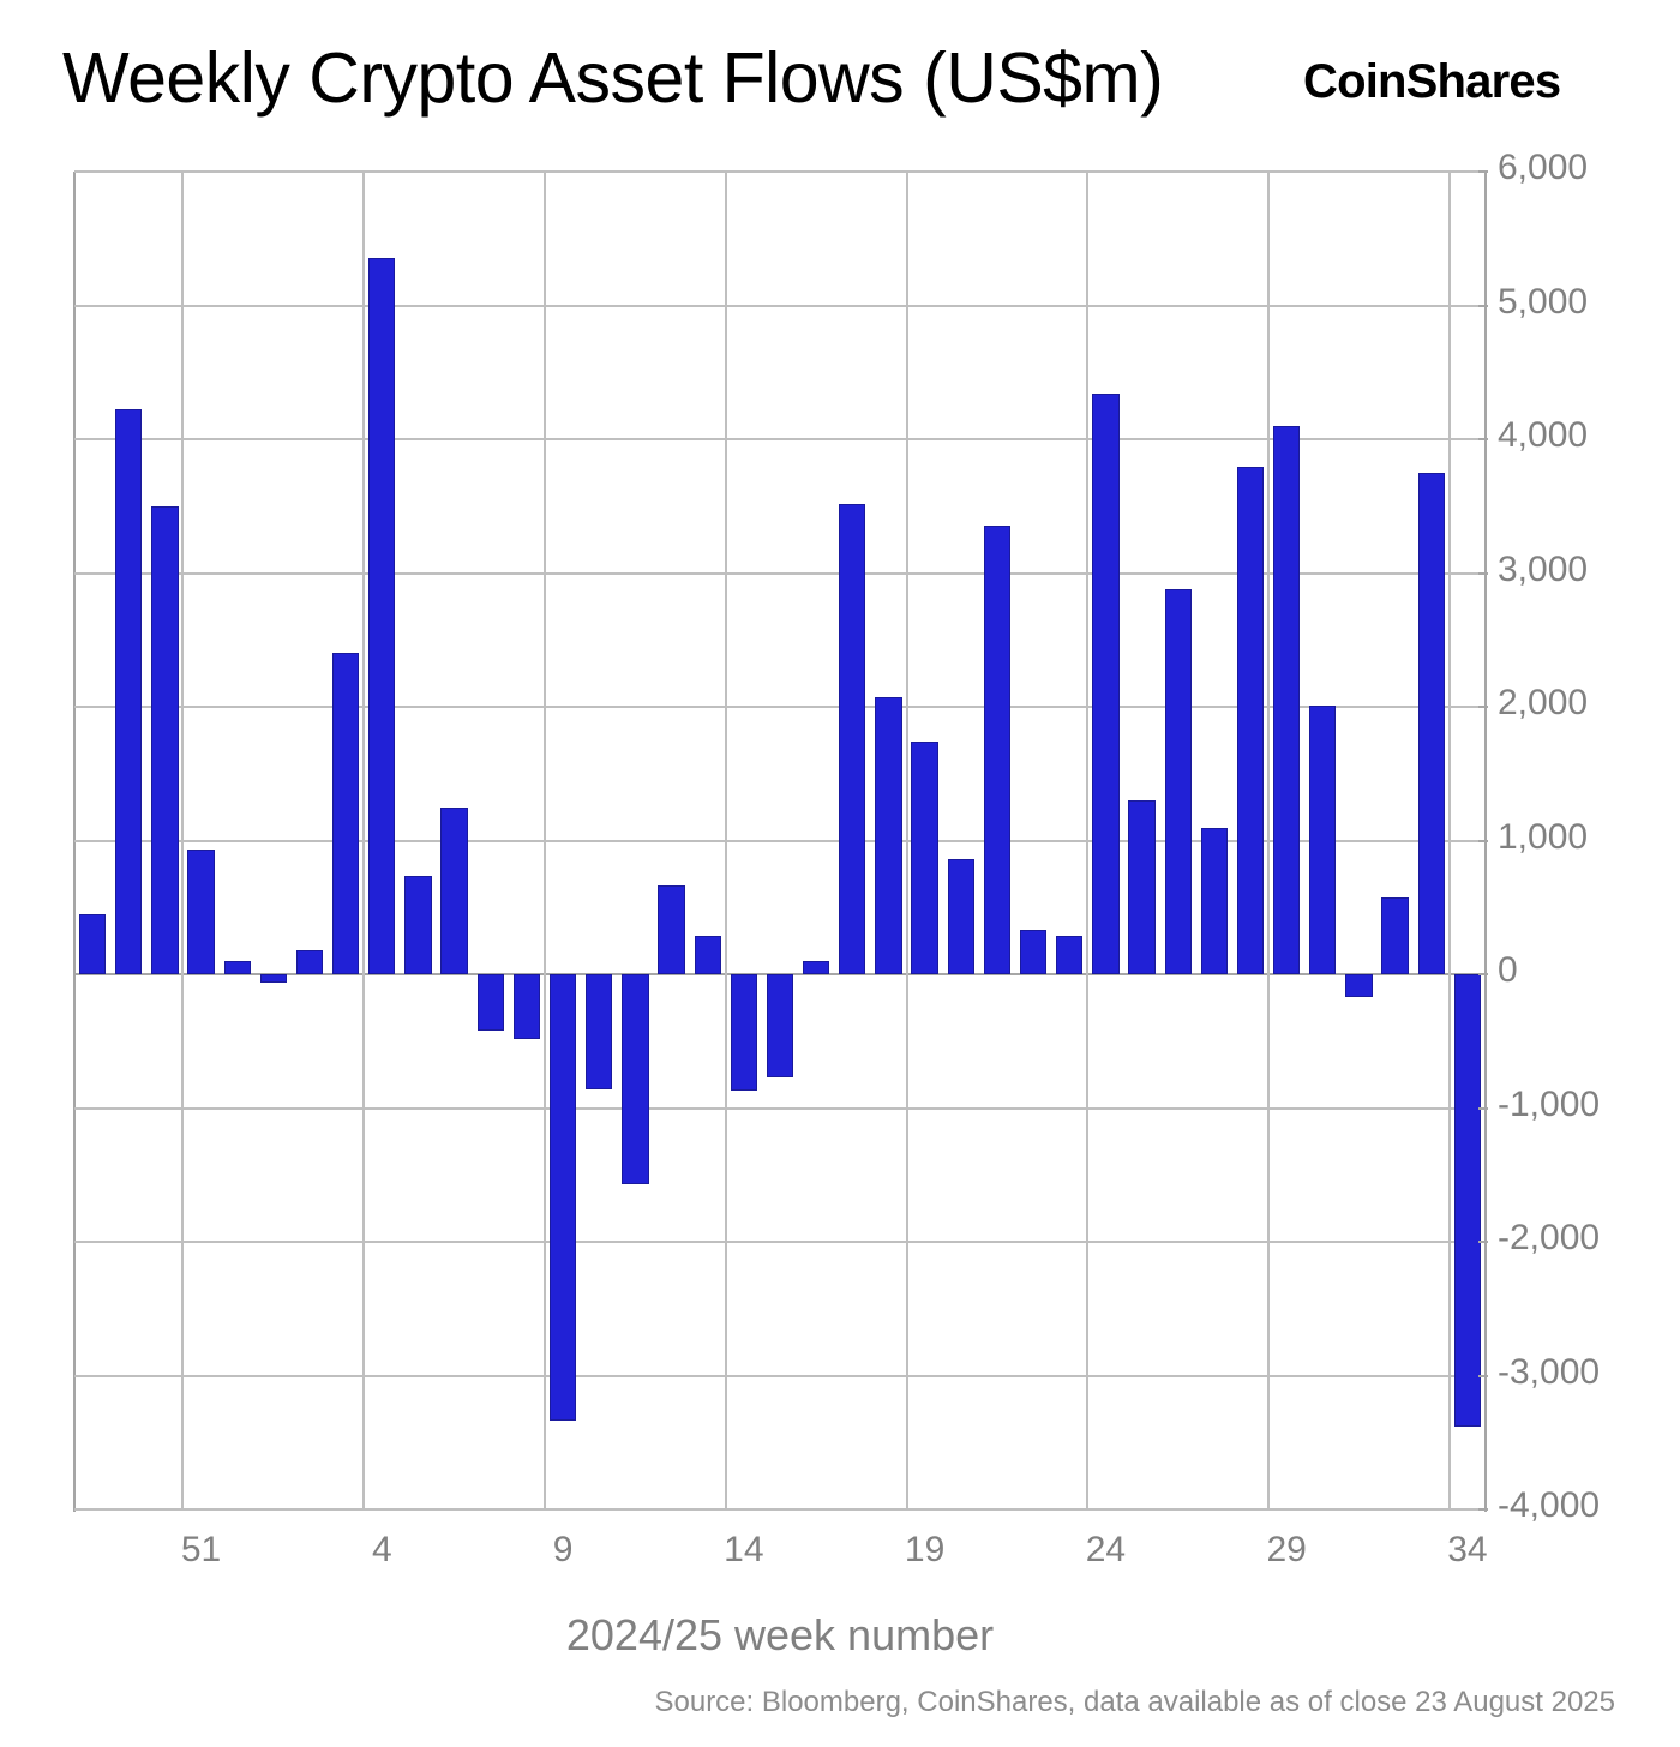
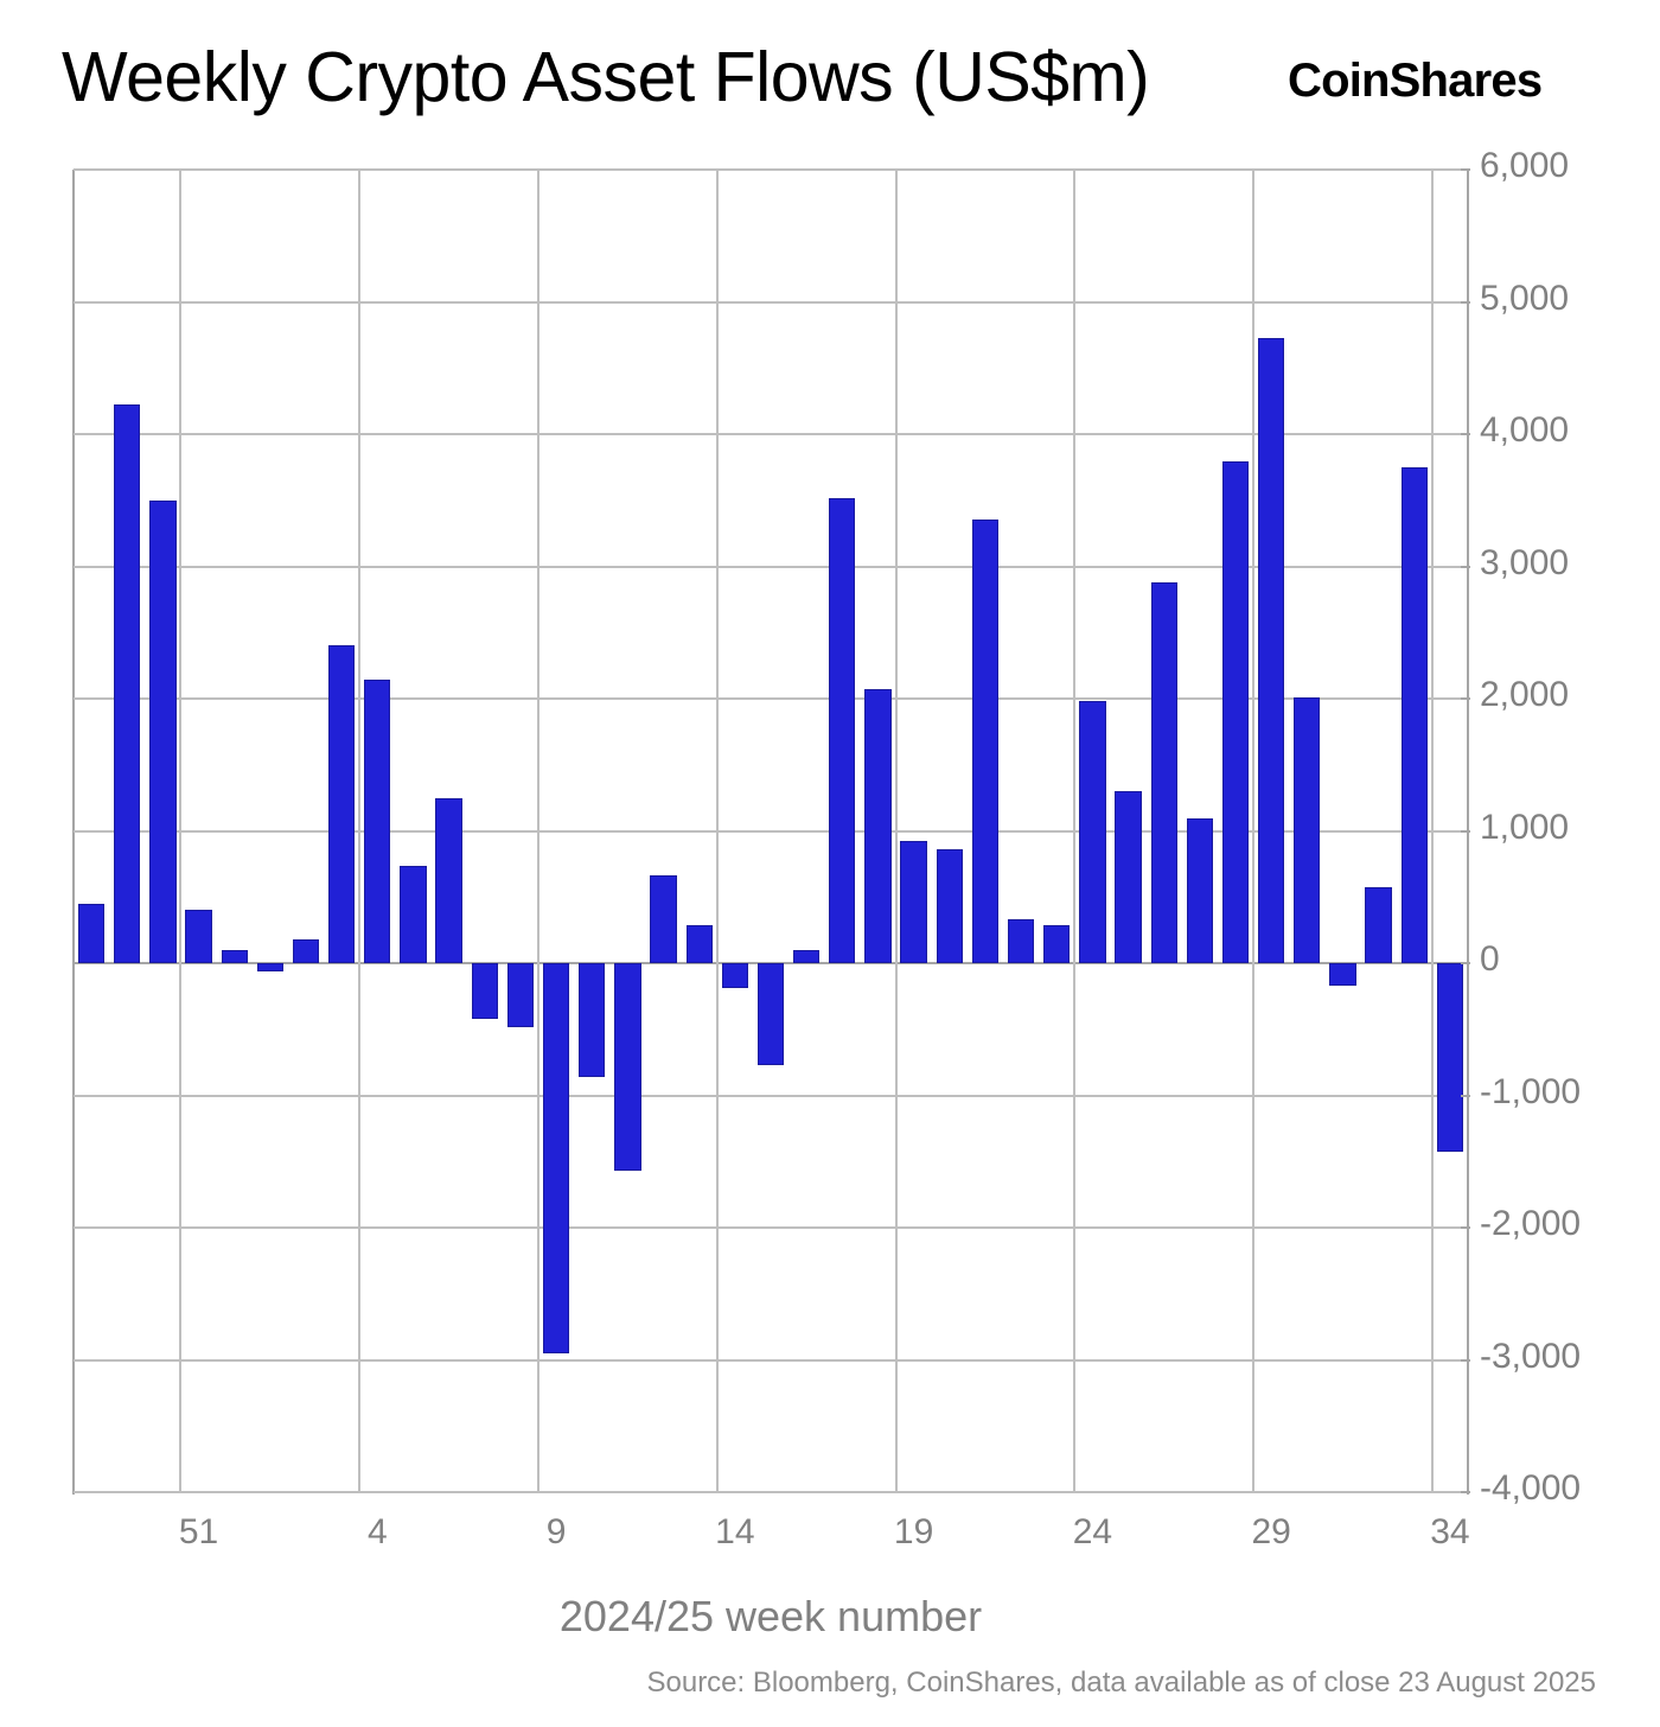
51: 930 -> 400
4: 5350 -> 2140
9: -3340 -> -2950
14: -870 -> -190
19: 1740 -> 920
24: 4340 -> 1980
29: 4100 -> 4720
34: -3380 -> -1430
